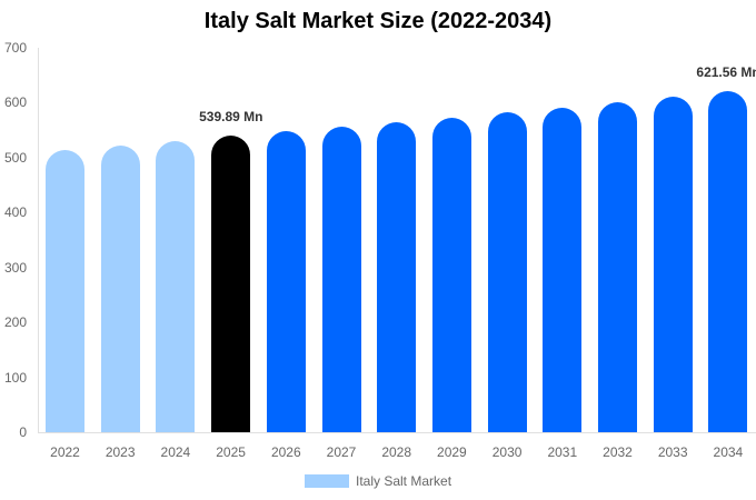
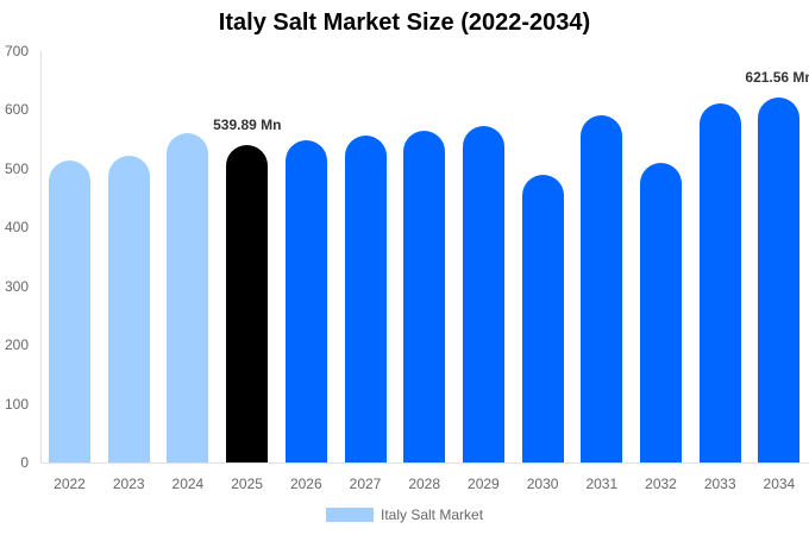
2024: 530 -> 560
2030: 580 -> 490
2032: 600 -> 510
